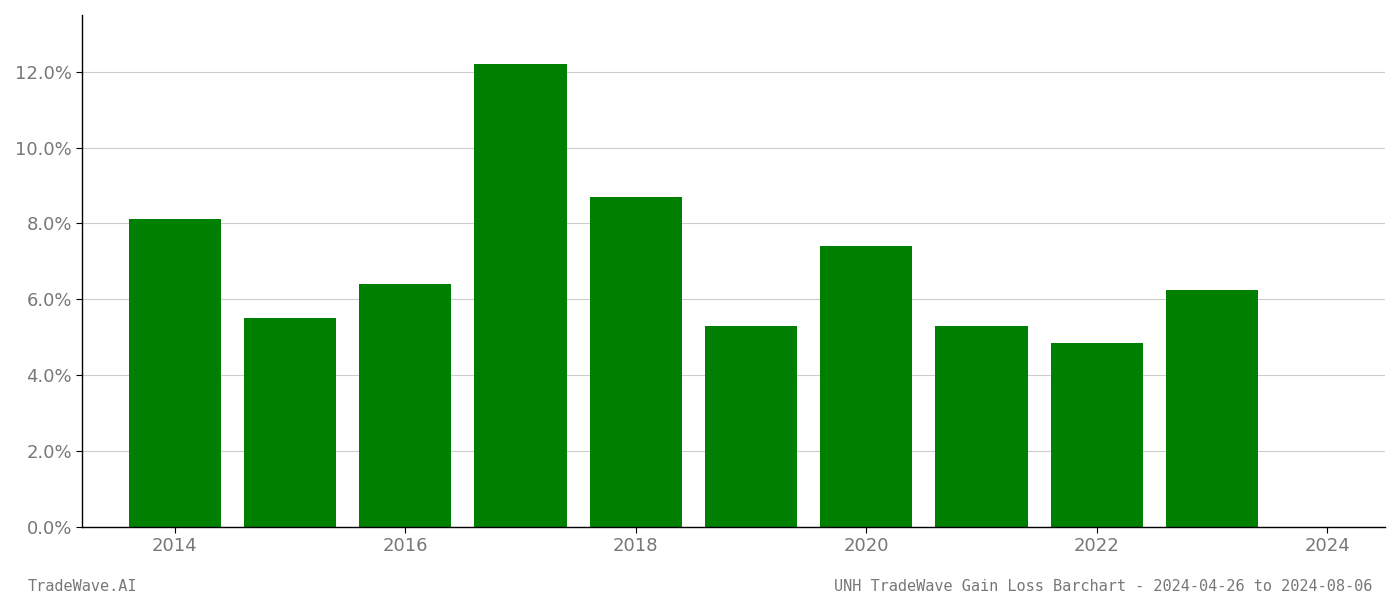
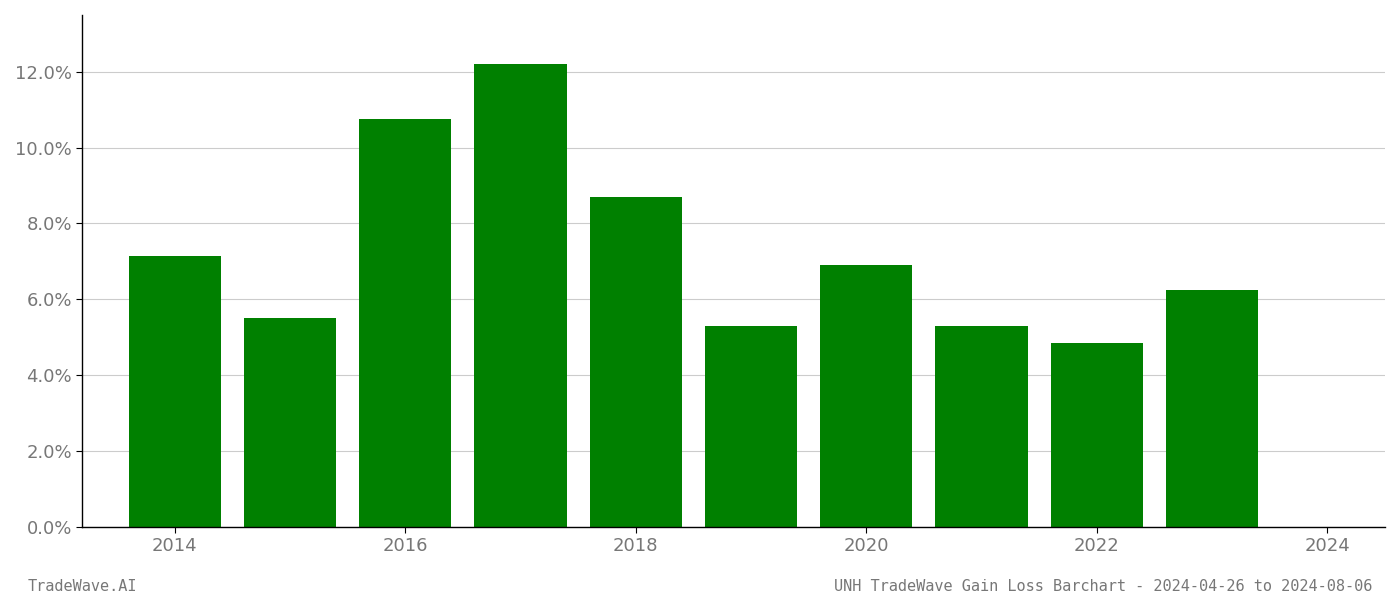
2014: 8.12% -> 7.15%
2016: 6.40% -> 10.75%
2020: 7.40% -> 6.90%
